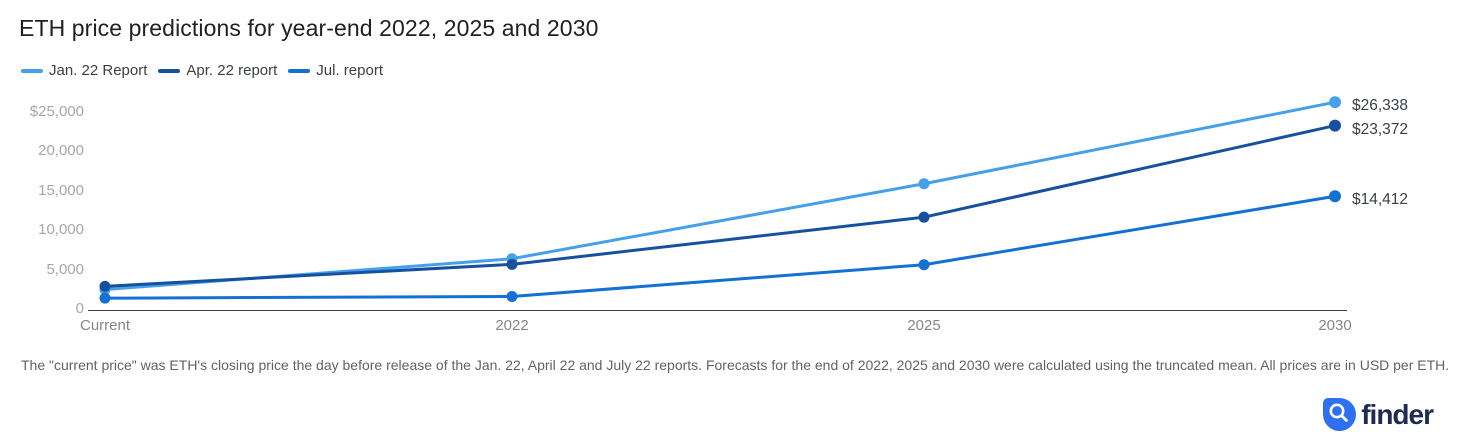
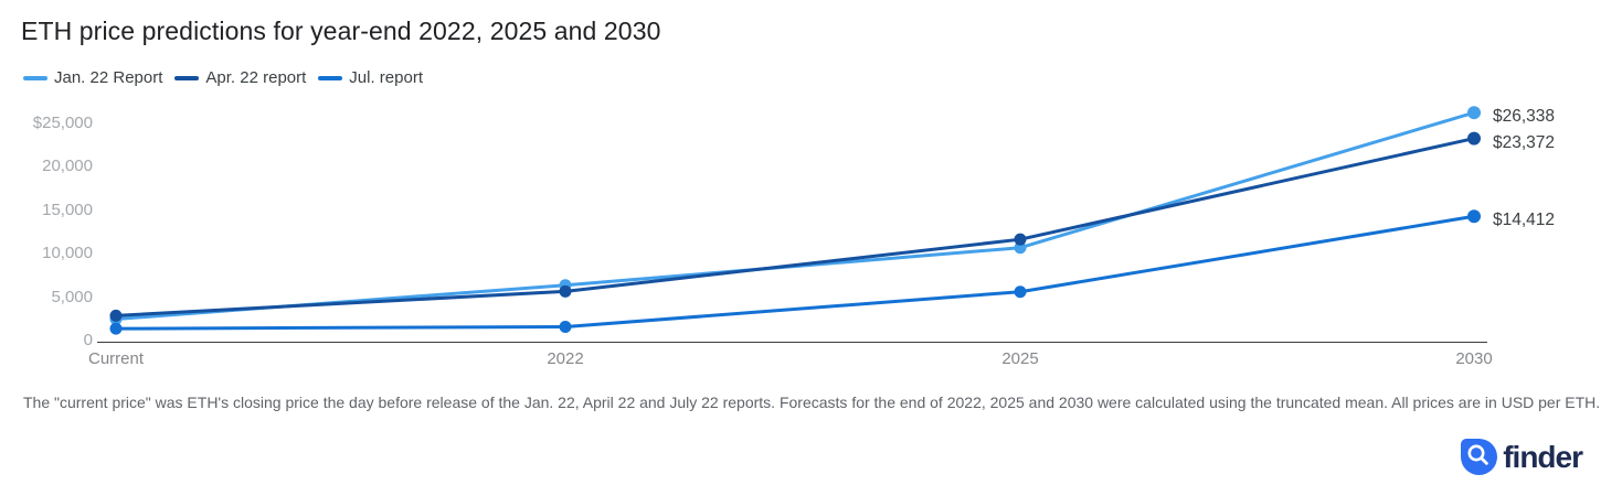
Jan. 22 Report/2025: $16000 -> $11000
